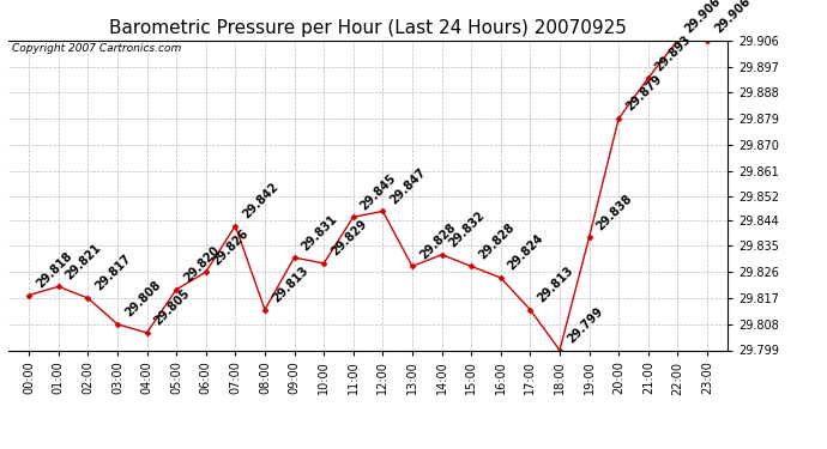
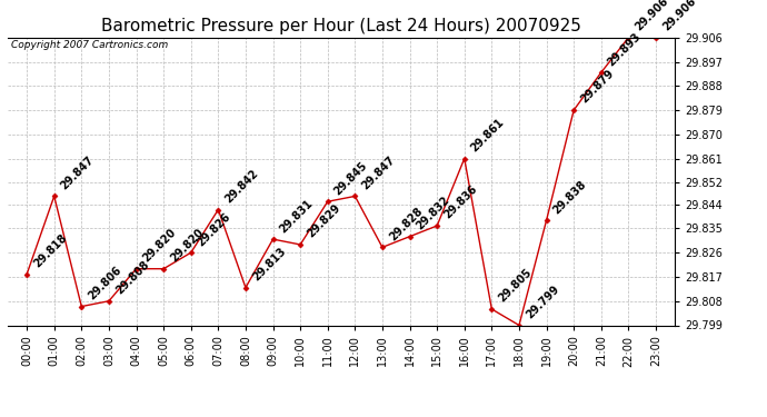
01:00: 29.821 -> 29.847
02:00: 29.817 -> 29.806
04:00: 29.805 -> 29.820
15:00: 29.828 -> 29.836
16:00: 29.824 -> 29.861
17:00: 29.813 -> 29.805
